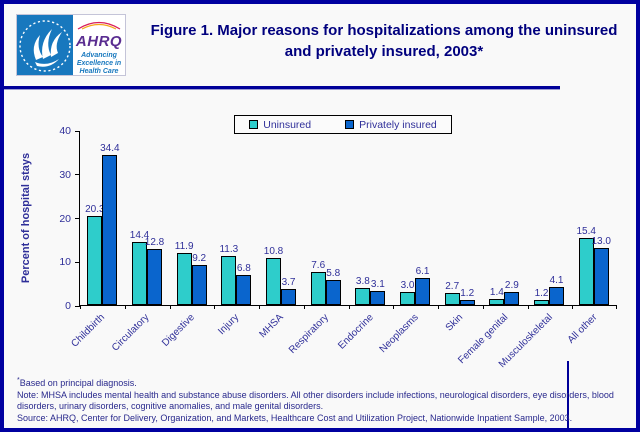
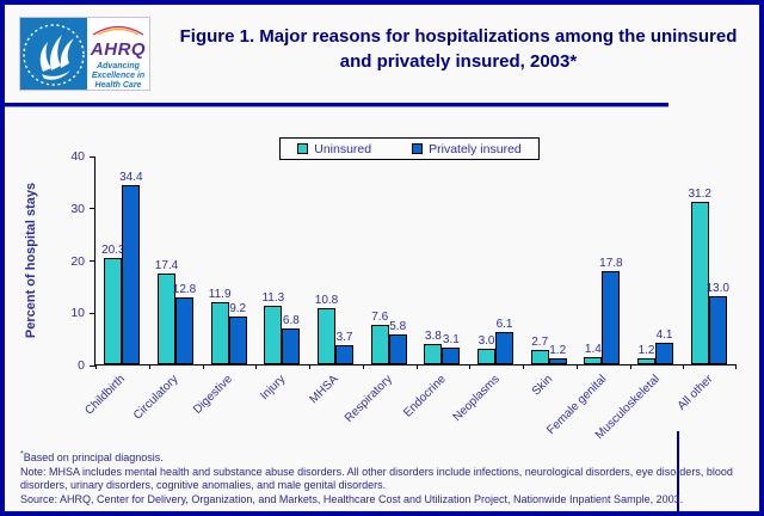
Uninsured/Circulatory: 14.4 -> 17.4
Privately insured/Female genital: 2.9 -> 17.8
Uninsured/All other: 15.4 -> 31.2
